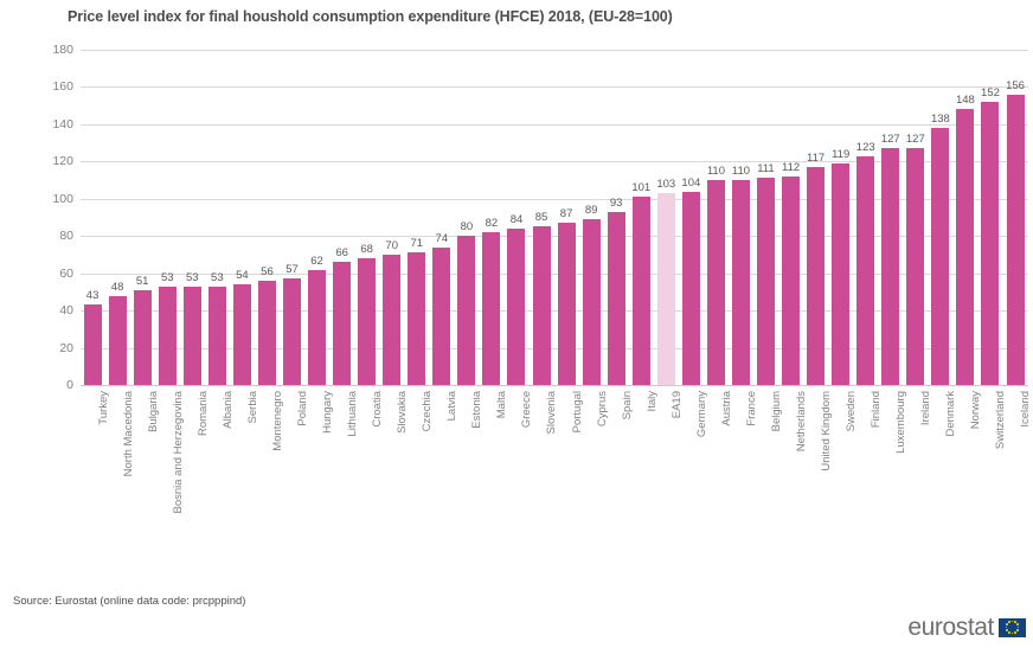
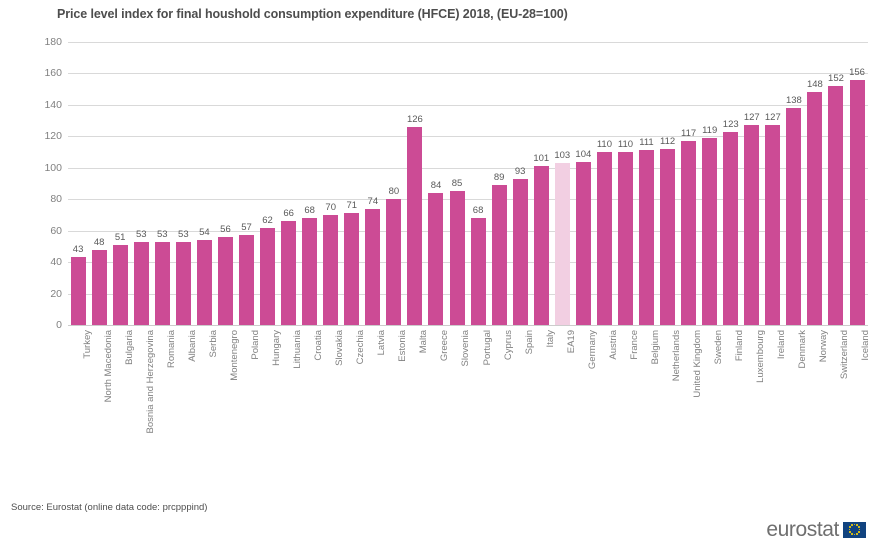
Malta: 82 -> 126
Portugal: 87 -> 68
